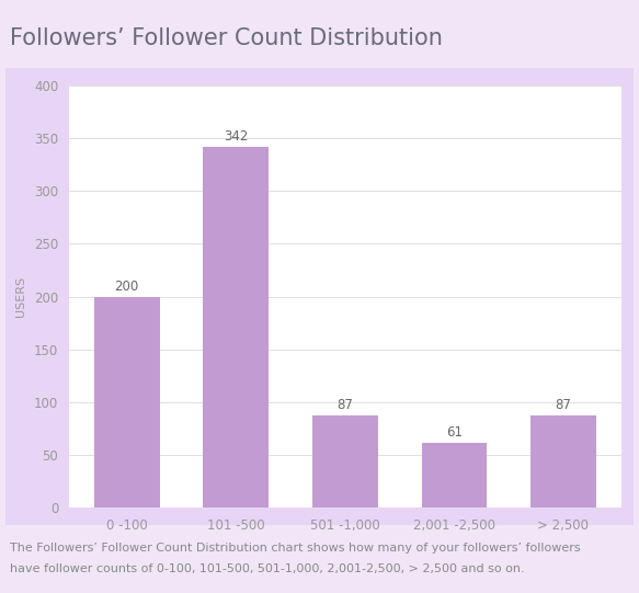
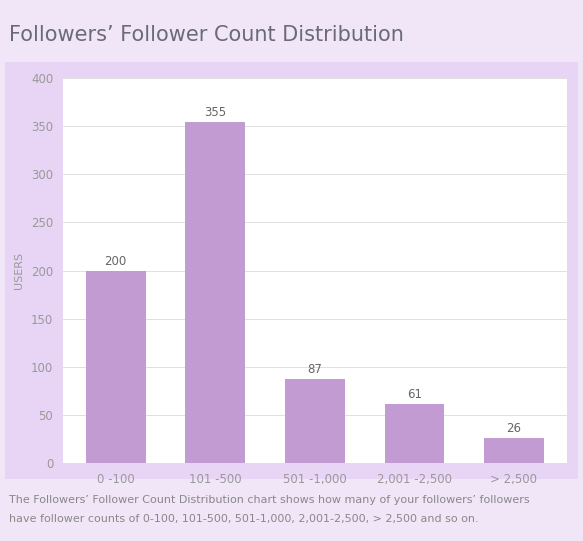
101 -500: 342 -> 355
> 2,500: 87 -> 26
